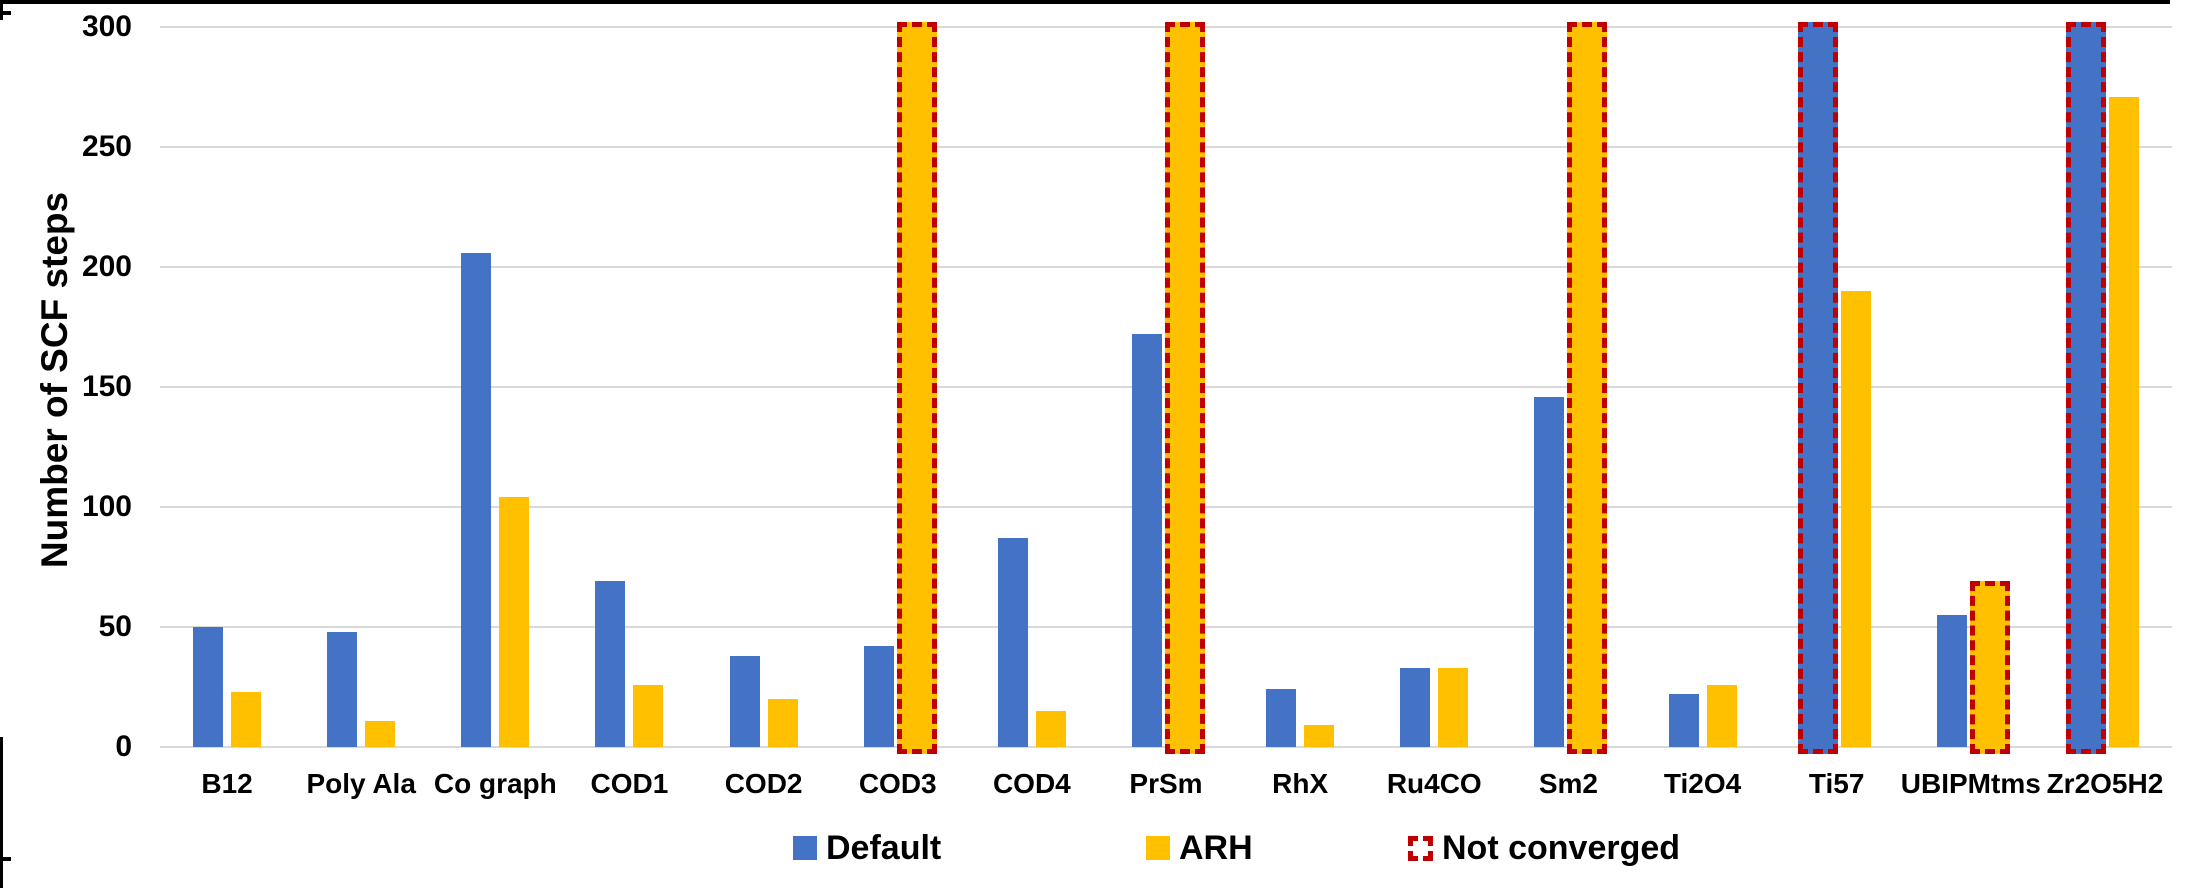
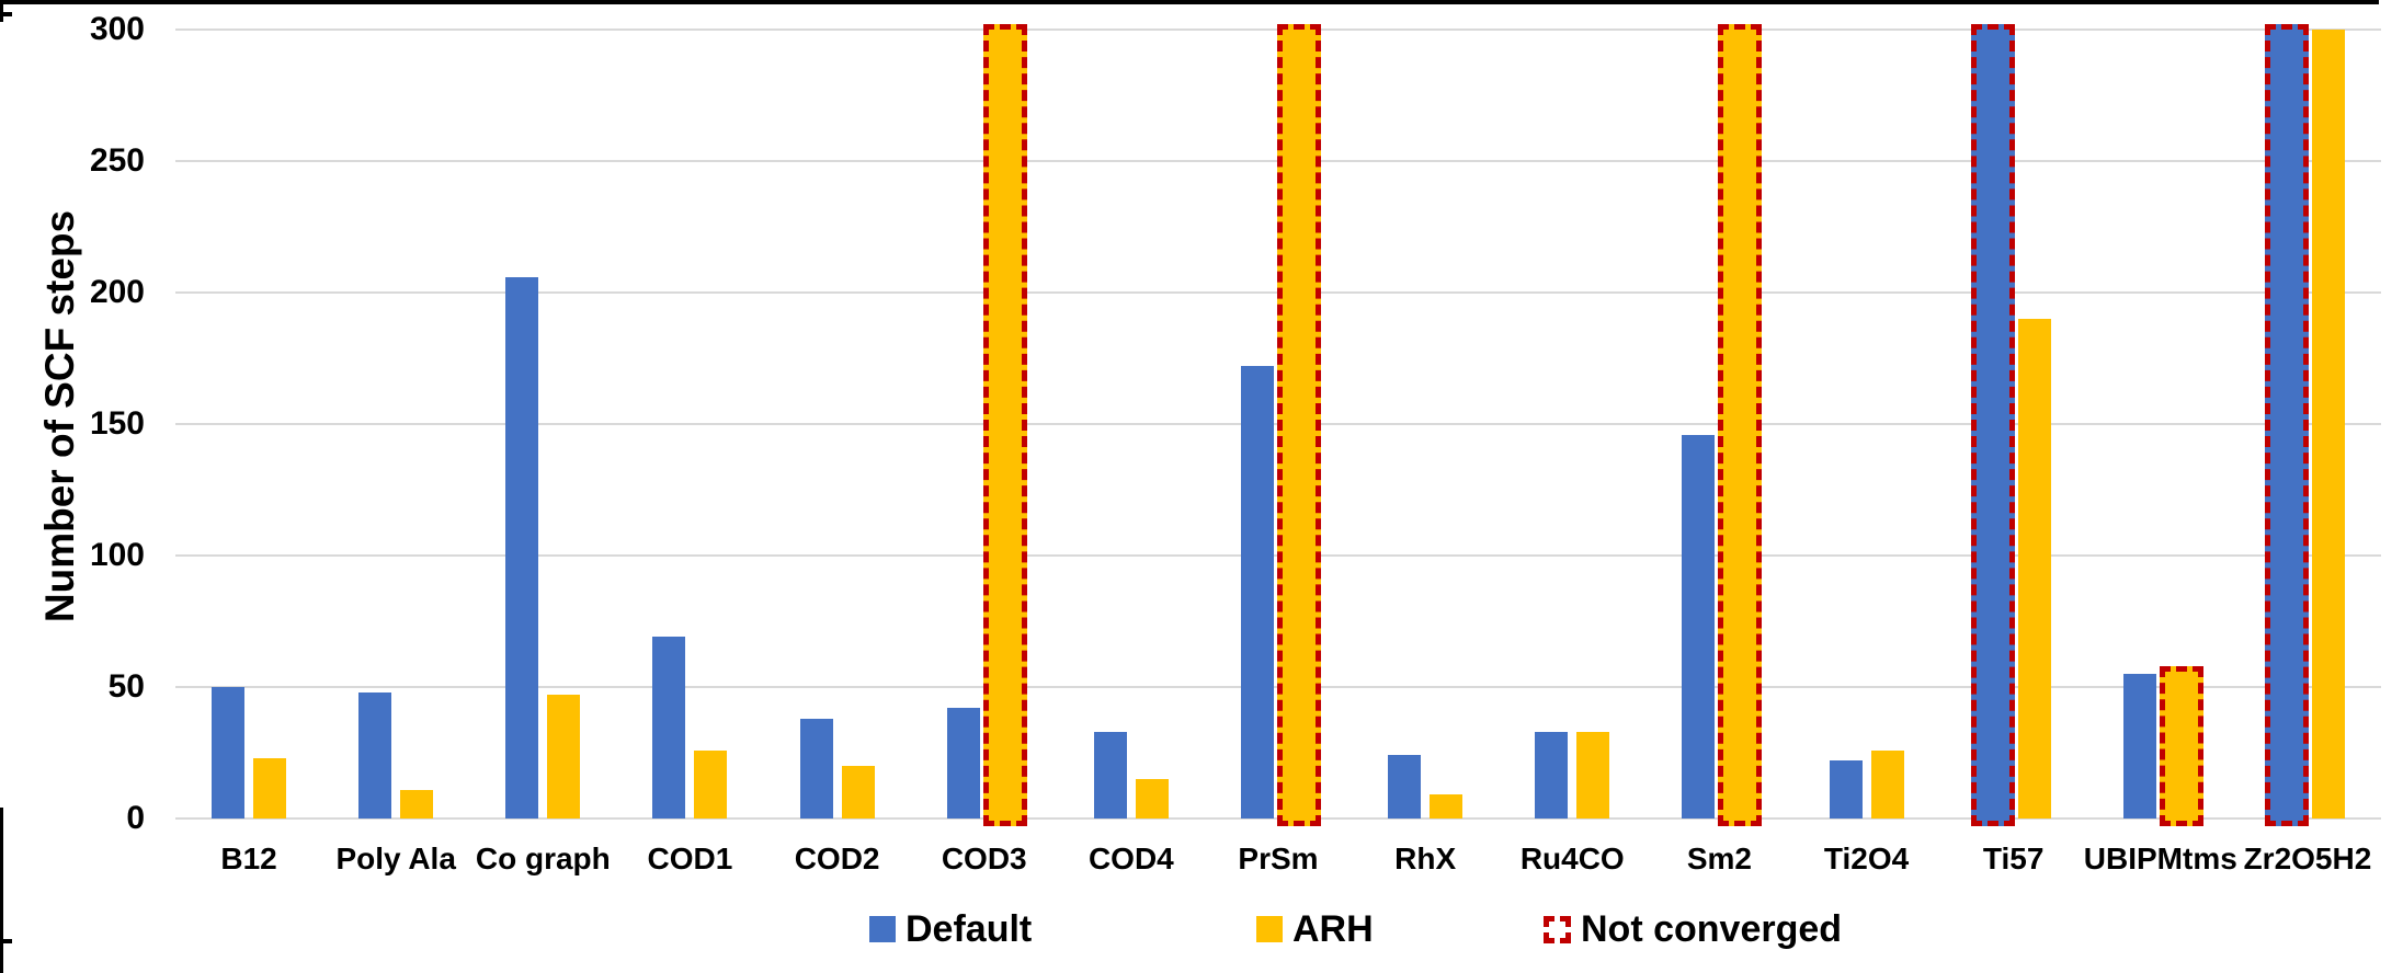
ARH/Co graph: 104 -> 47
Default/COD4: 87 -> 33
ARH/UBIPMtms: 67 -> 56
ARH/Zr2O5H2: 271 -> 300
